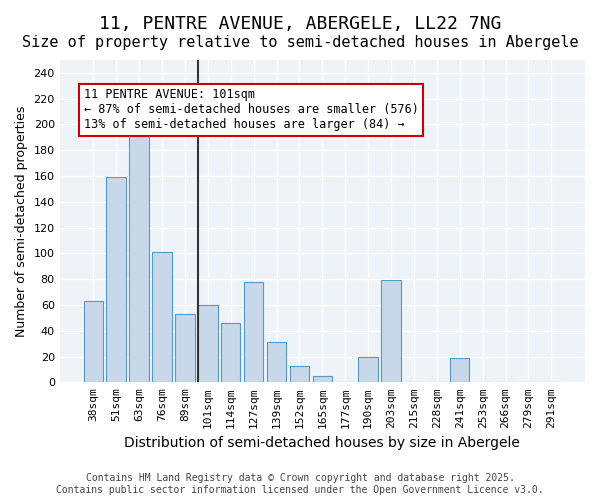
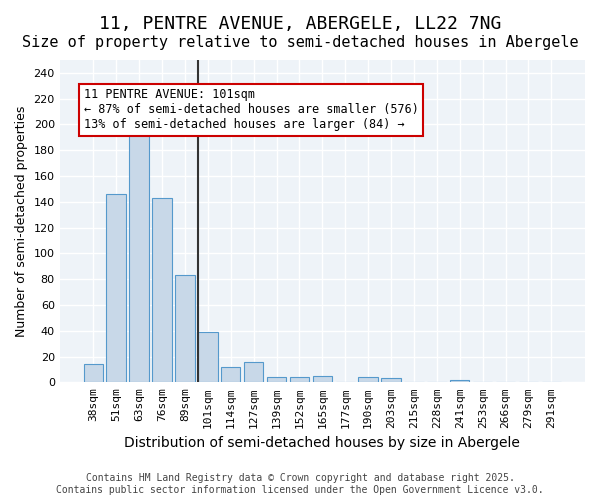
38sqm: 63 -> 14
51sqm: 159 -> 146
76sqm: 101 -> 143
89sqm: 53 -> 83
101sqm: 60 -> 39
114sqm: 46 -> 12
127sqm: 78 -> 16
139sqm: 31 -> 4
152sqm: 13 -> 4
190sqm: 20 -> 4
203sqm: 79 -> 3
241sqm: 19 -> 2
